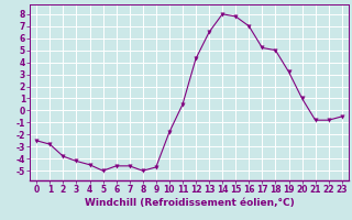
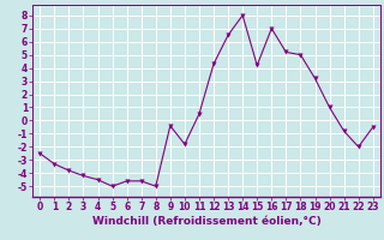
1: -2.8 -> -3.3
9: -4.7 -> -0.4
15: 7.8 -> 4.2
22: -0.8 -> -2.0
